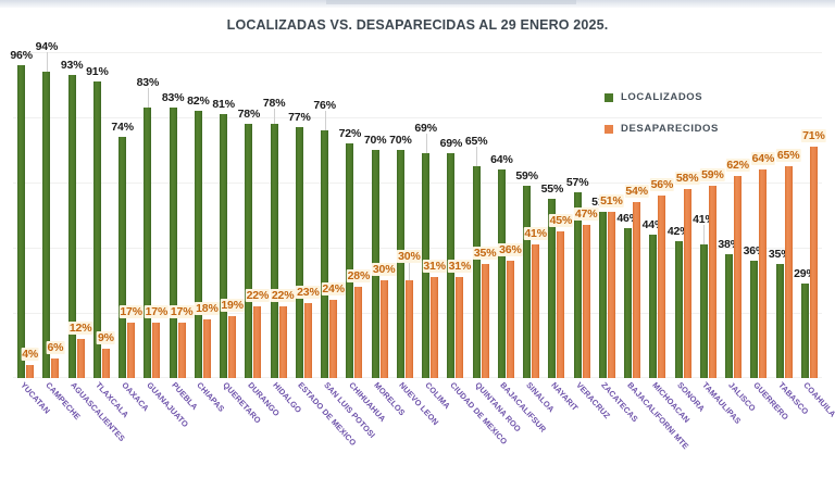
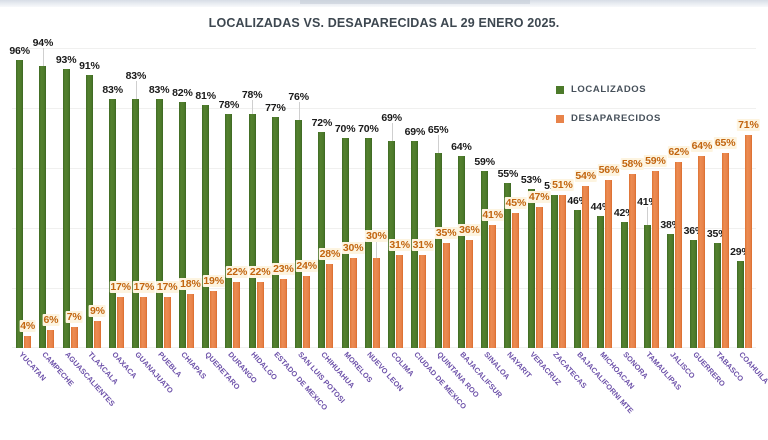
DESAPARECIDOS/AGUASCALIENTES: 12% -> 7%
LOCALIZADOS/OAXACA: 74% -> 83%
LOCALIZADOS/VERACRUZ: 57% -> 53%
